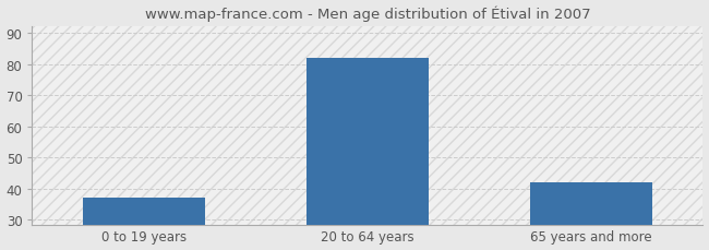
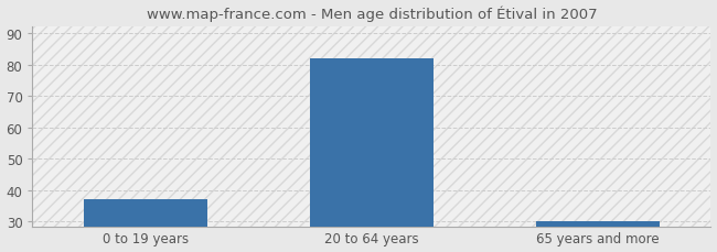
65 years and more: 42 -> 30
